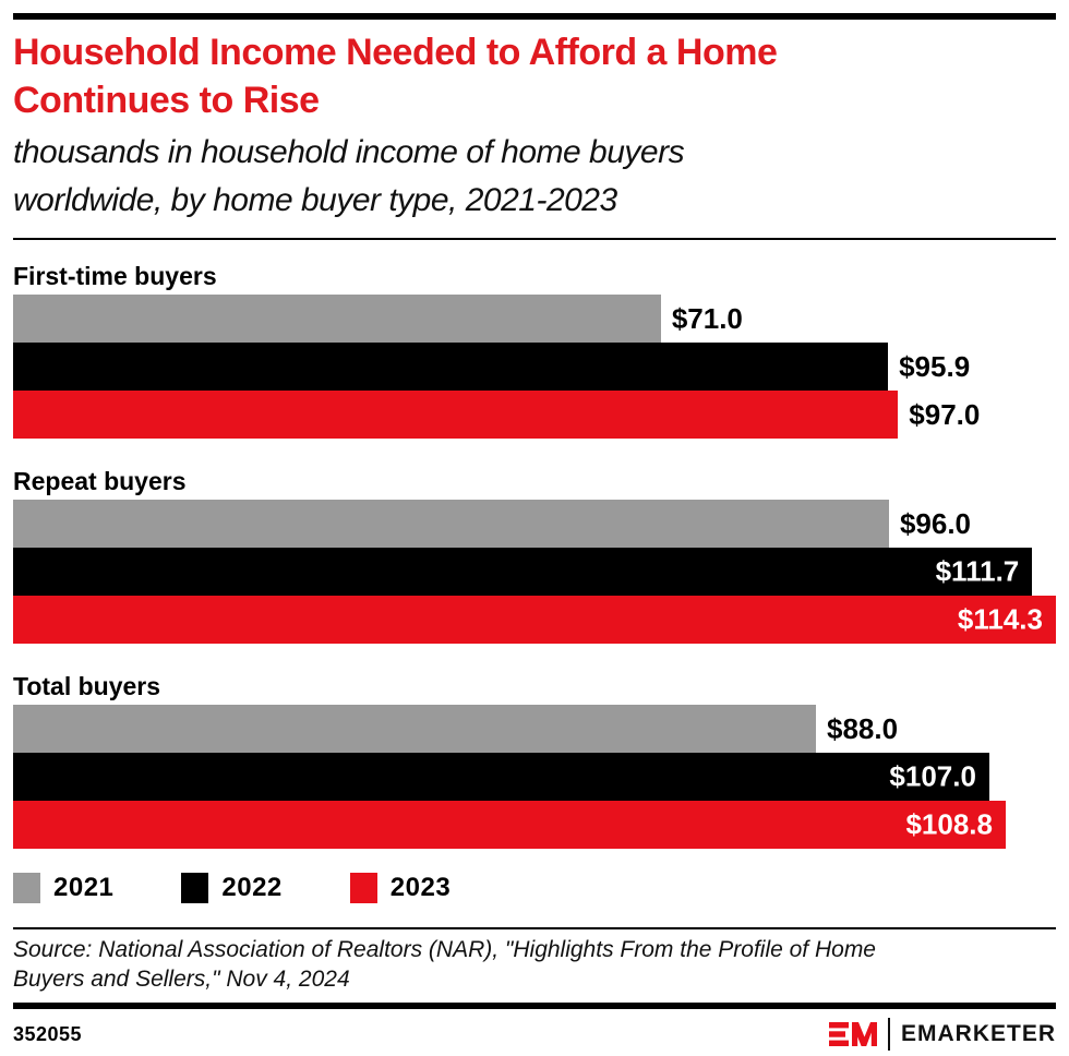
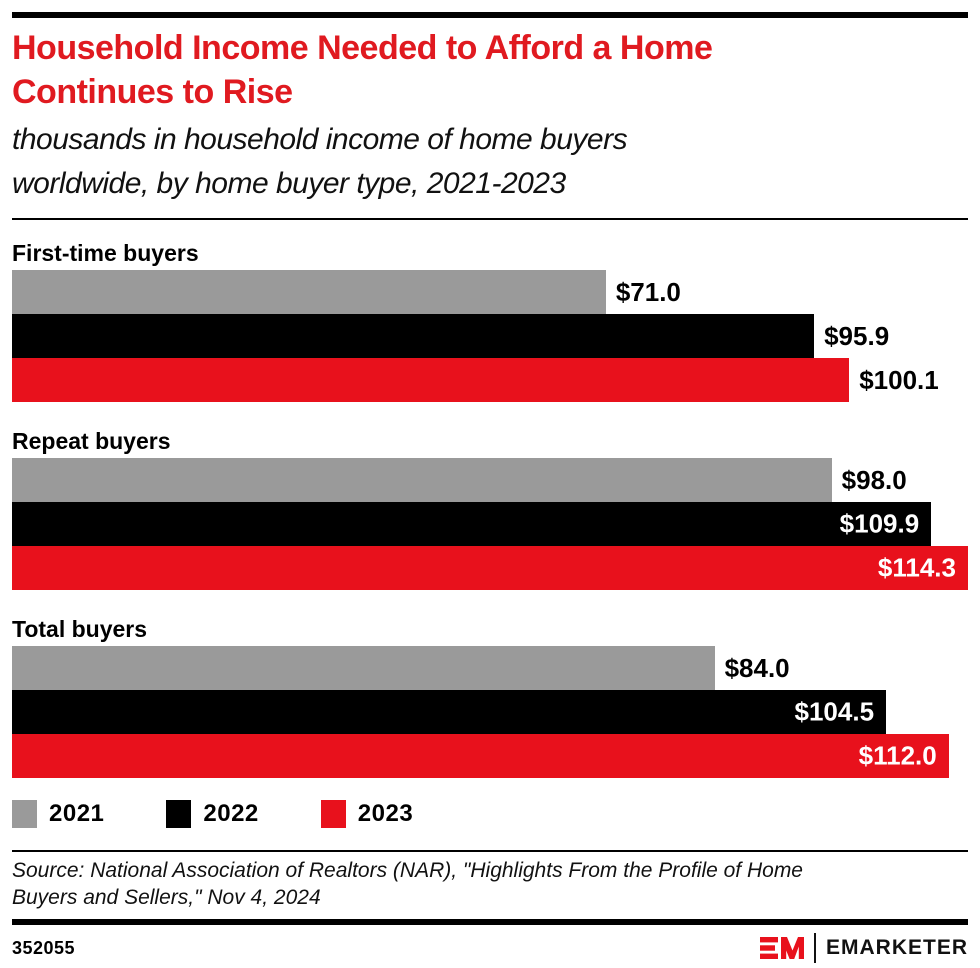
2023/First-time buyers: $97.0 -> $100.1
2021/Repeat buyers: $96.0 -> $98.0
2022/Repeat buyers: $111.7 -> $109.9
2021/Total buyers: $88.0 -> $84.0
2022/Total buyers: $107.0 -> $104.5
2023/Total buyers: $108.8 -> $112.0
